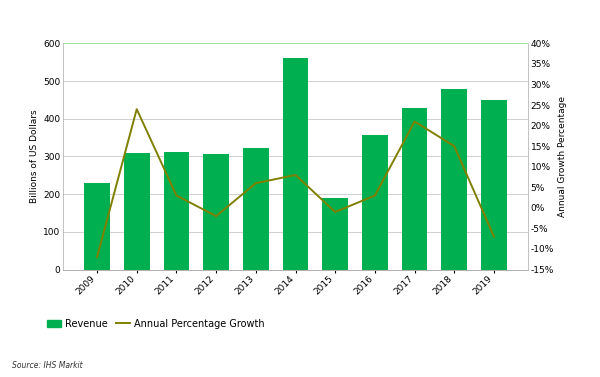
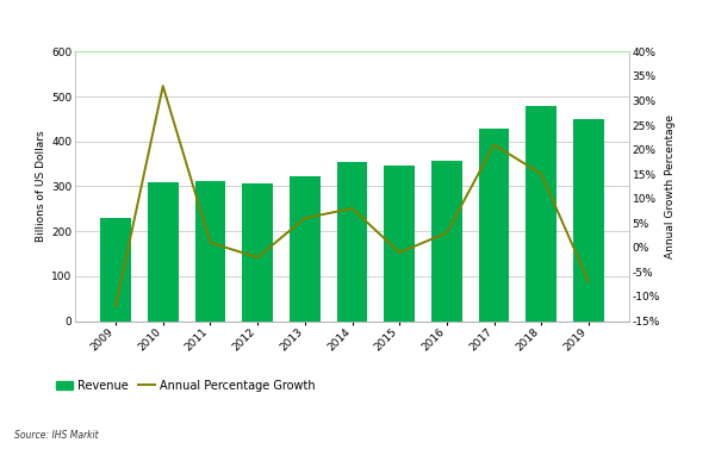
Annual Percentage Growth/2010: 24% -> 33%
Annual Percentage Growth/2011: 3% -> 1%
Revenue/2014: 560 -> 355
Revenue/2015: 190 -> 347
